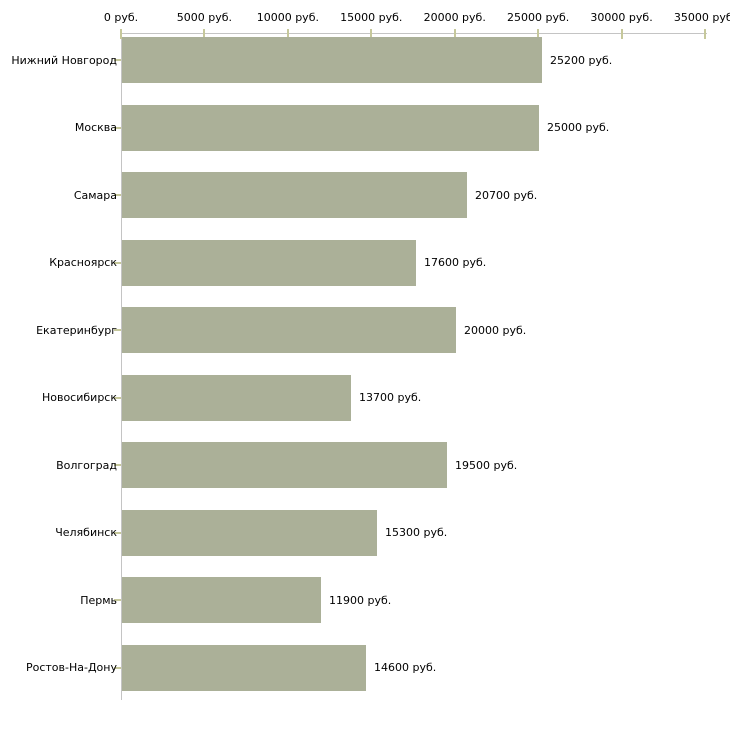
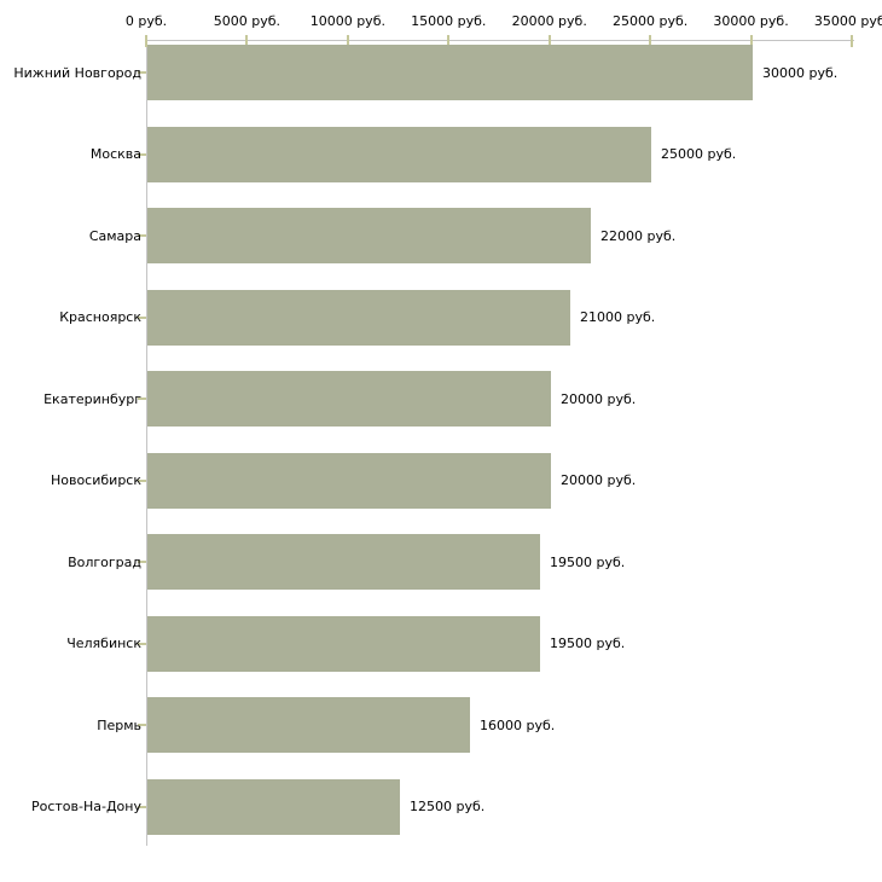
Нижний Новгород: 25200 -> 30000
Самара: 20700 -> 22000
Красноярск: 17600 -> 21000
Новосибирск: 13700 -> 20000
Челябинск: 15300 -> 19500
Пермь: 11900 -> 16000
Ростов-На-Дону: 14600 -> 12500
